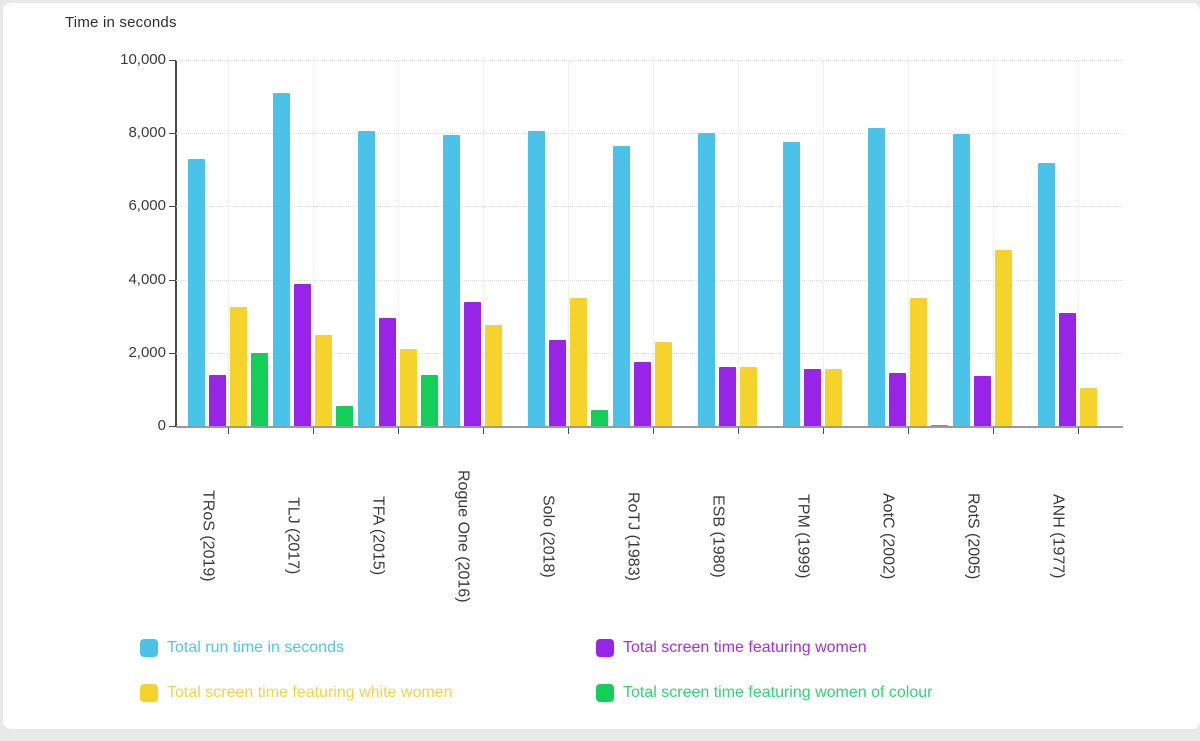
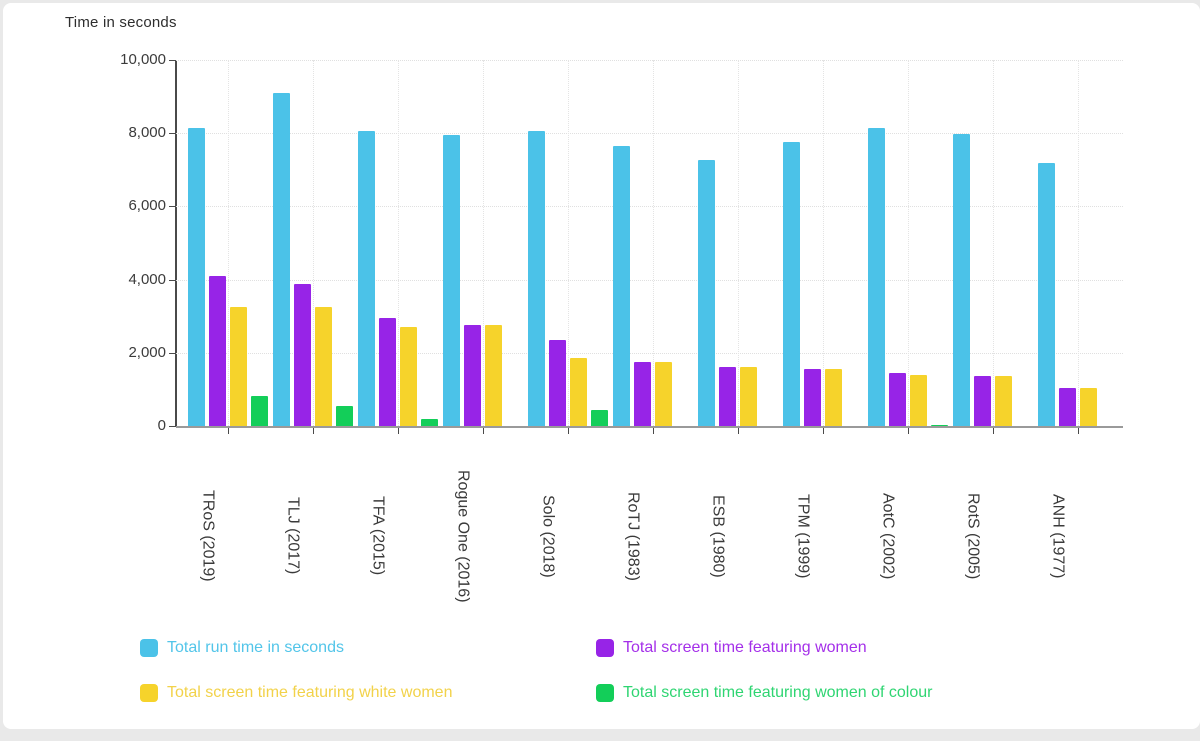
Total run time in seconds/TRoS (2019): 7300 -> 8100
Total screen time featuring women/TRoS (2019): 1400 -> 4100
Total screen time featuring women of colour/TRoS (2019): 2000 -> 800
Total screen time featuring white women/TLJ (2017): 2500 -> 3200
Total screen time featuring white women/TFA (2015): 2100 -> 2700
Total screen time featuring women of colour/TFA (2015): 1400 -> 200
Total screen time featuring women/Rogue One (2016): 3400 -> 2800
Total screen time featuring white women/Solo (2018): 3500 -> 1900
Total screen time featuring white women/RoTJ (1983): 2300 -> 1800
Total run time in seconds/ESB (1980): 8000 -> 7300
Total screen time featuring white women/AotC (2002): 3500 -> 1400
Total screen time featuring white women/RotS (2005): 4800 -> 1400
Total screen time featuring women/ANH (1977): 3100 -> 1000
